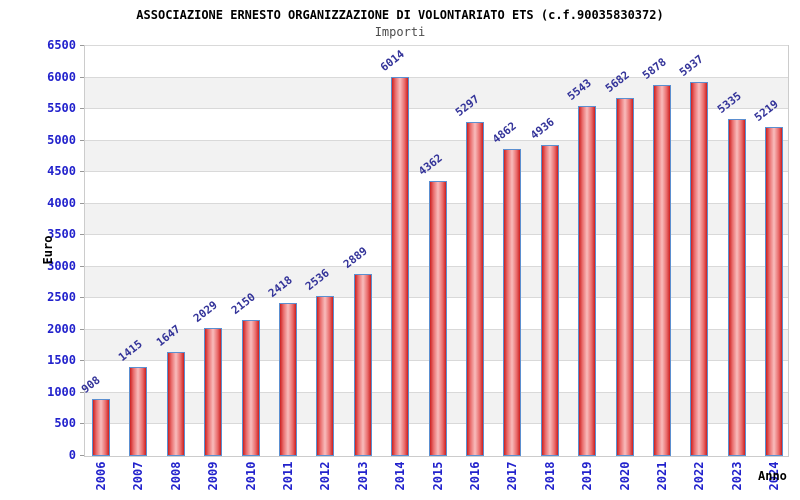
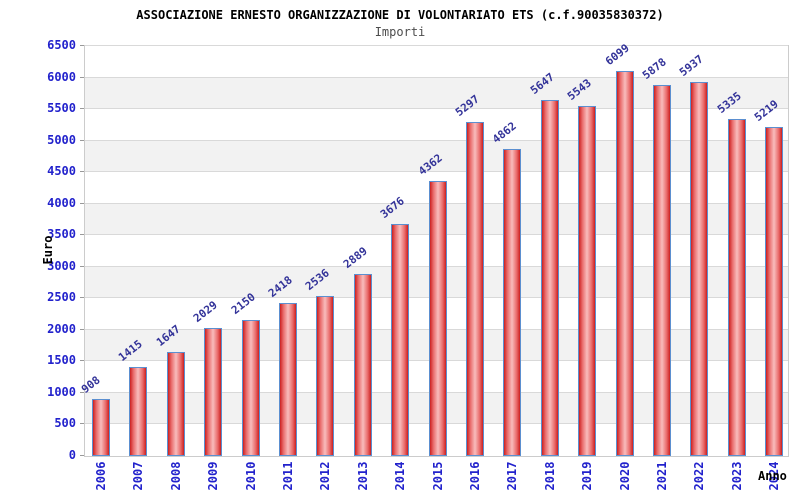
2014: 6014 -> 3676
2018: 4936 -> 5647
2020: 5682 -> 6099
